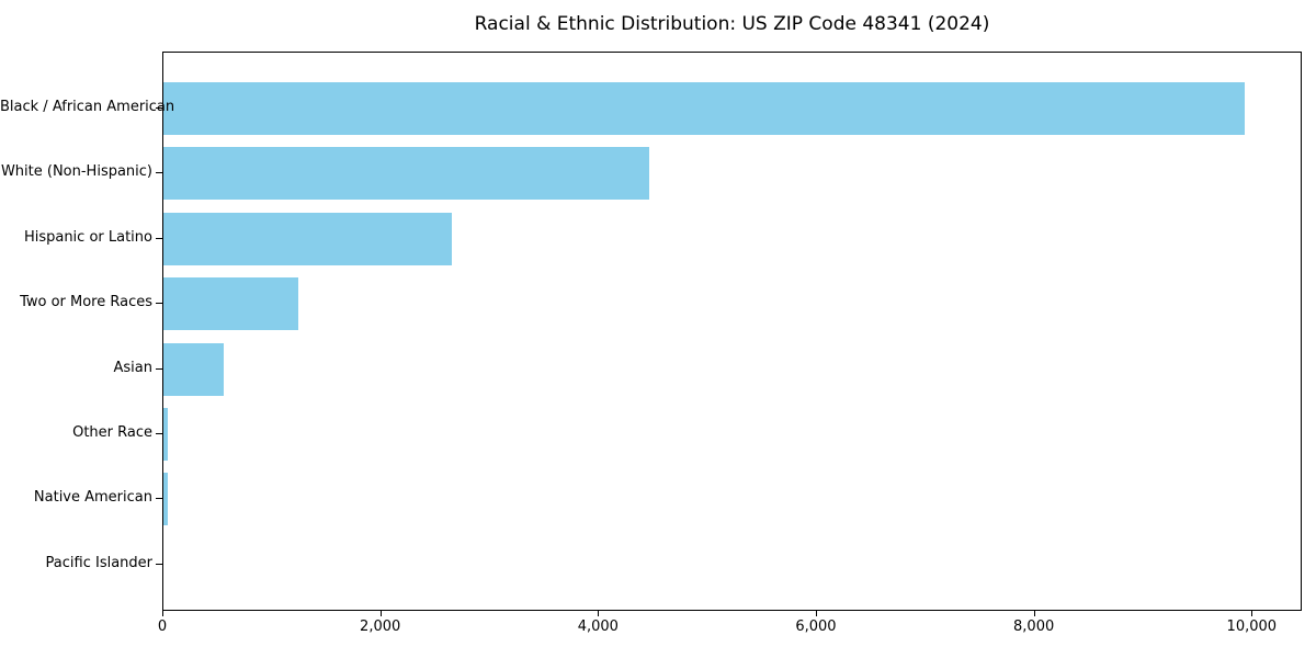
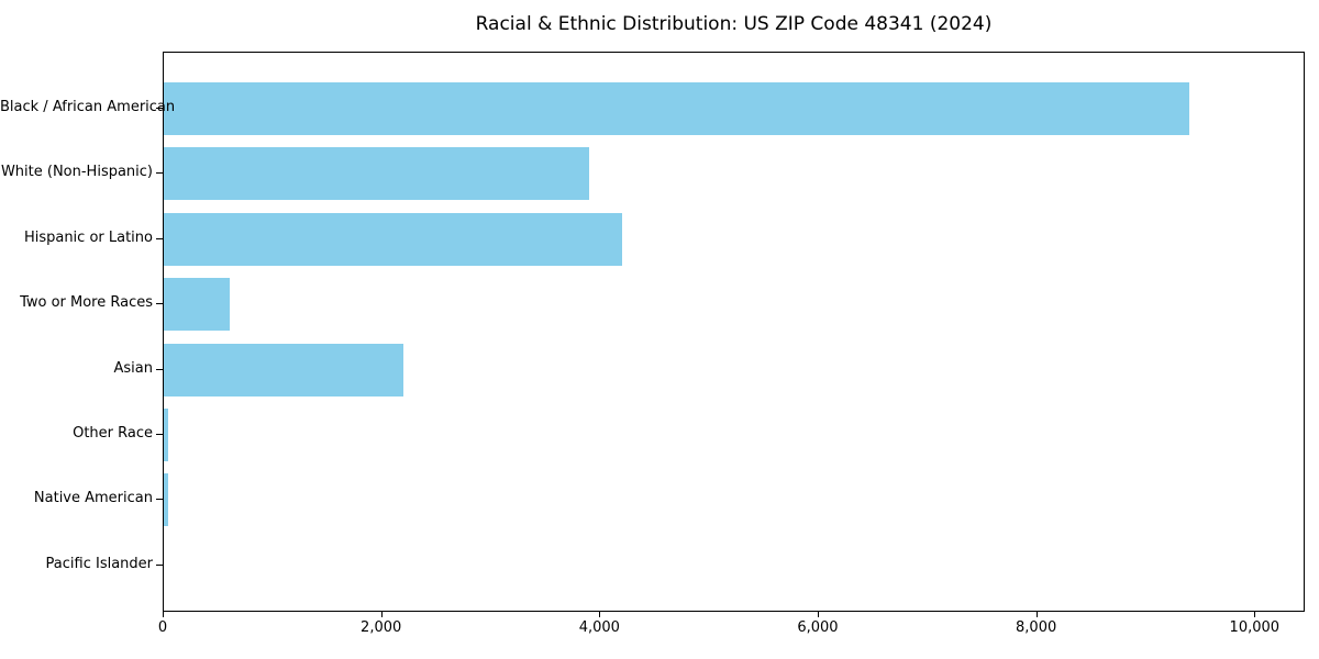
Black / African American: 9900 -> 9400
White (Non-Hispanic): 4500 -> 3900
Hispanic or Latino: 2600 -> 4200
Two or More Races: 1200 -> 600
Asian: 600 -> 2200
